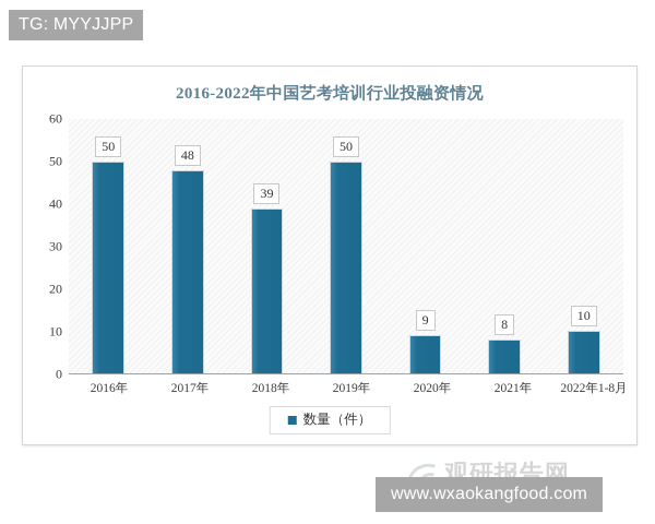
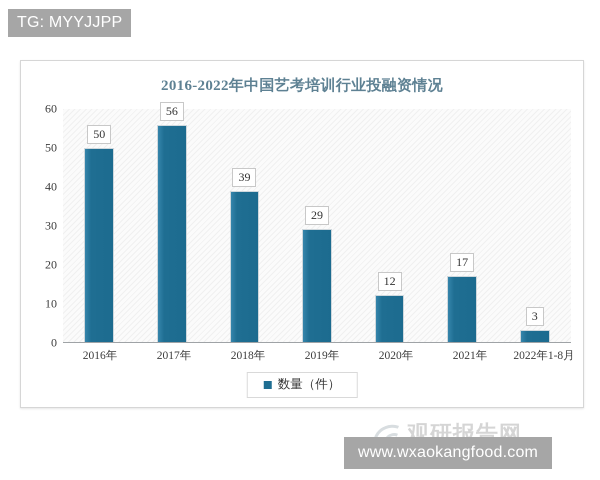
2017年: 48 -> 56
2019年: 50 -> 29
2020年: 9 -> 12
2021年: 8 -> 17
2022年1-8月: 10 -> 3
